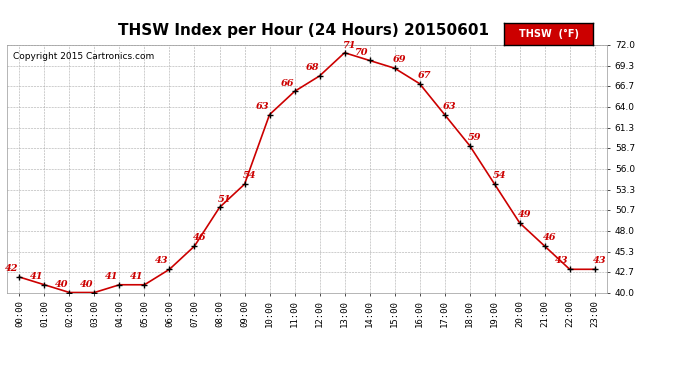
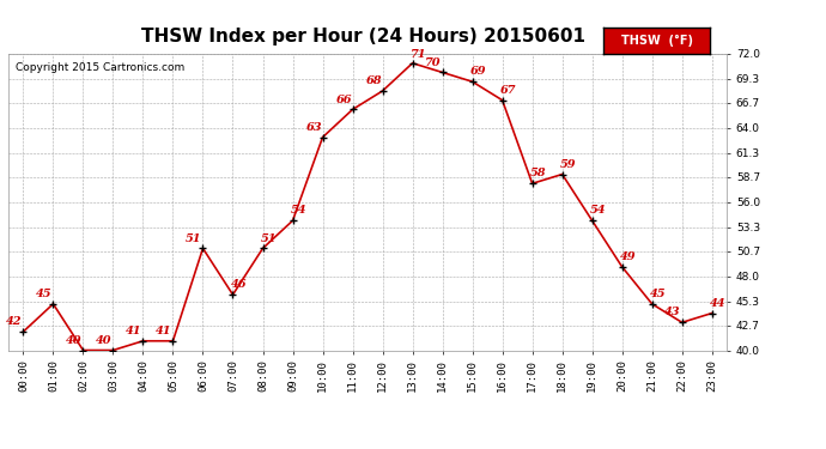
01:00: 41 -> 45
06:00: 43 -> 51
17:00: 63 -> 58
21:00: 46 -> 45
23:00: 43 -> 44
